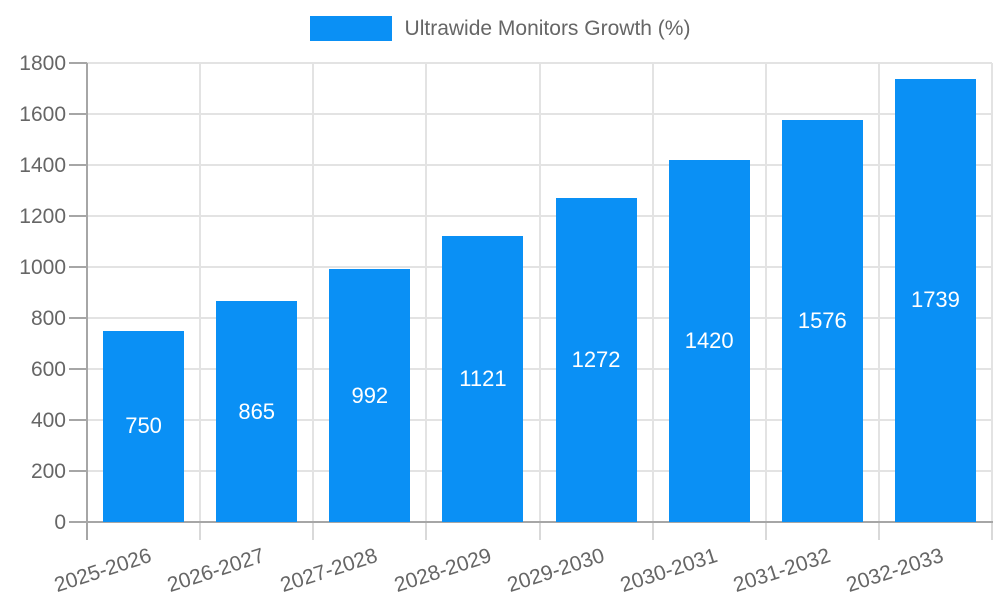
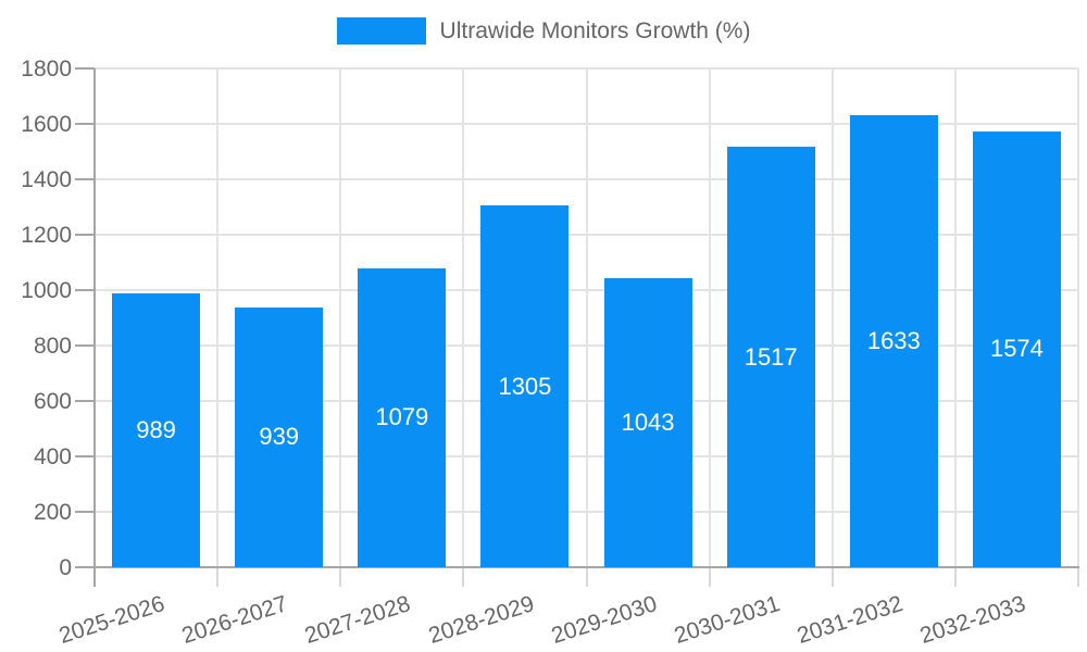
2025-2026: 750 -> 989
2026-2027: 865 -> 939
2027-2028: 992 -> 1079
2028-2029: 1121 -> 1305
2029-2030: 1272 -> 1043
2030-2031: 1420 -> 1517
2031-2032: 1576 -> 1633
2032-2033: 1739 -> 1574
